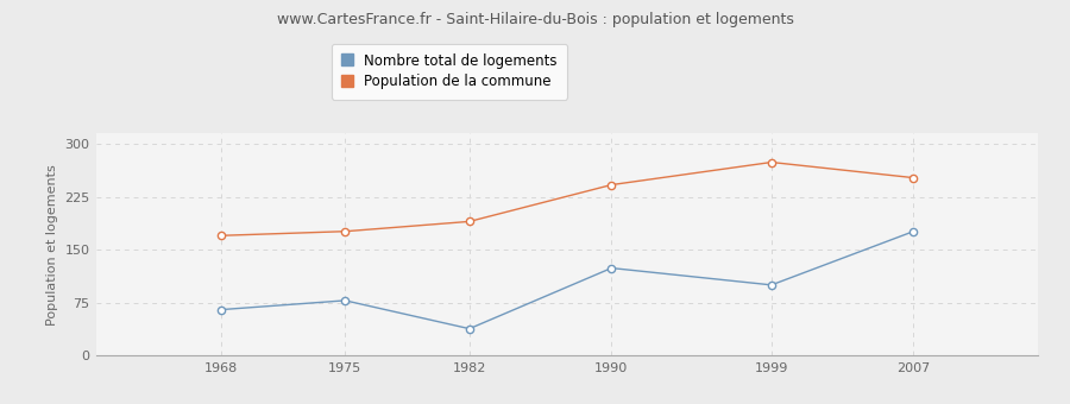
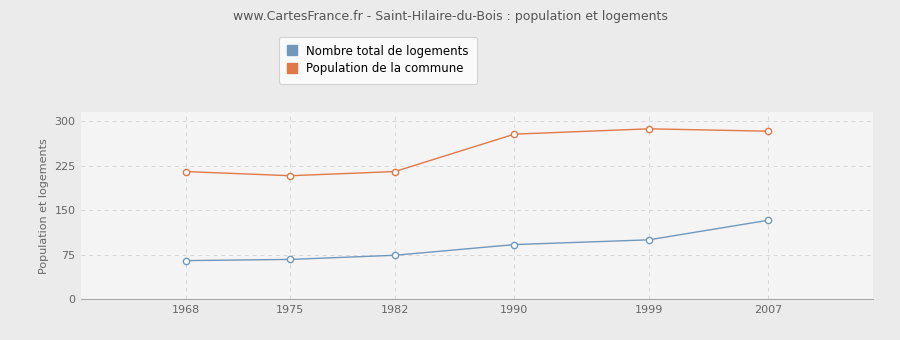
Population de la commune/1968: 170 -> 215
Nombre total de logements/1975: 78 -> 67
Population de la commune/1975: 176 -> 208
Nombre total de logements/1982: 38 -> 74
Population de la commune/1982: 190 -> 215
Nombre total de logements/1990: 124 -> 92
Population de la commune/1990: 242 -> 278
Population de la commune/1999: 274 -> 287
Nombre total de logements/2007: 176 -> 133
Population de la commune/2007: 252 -> 283
